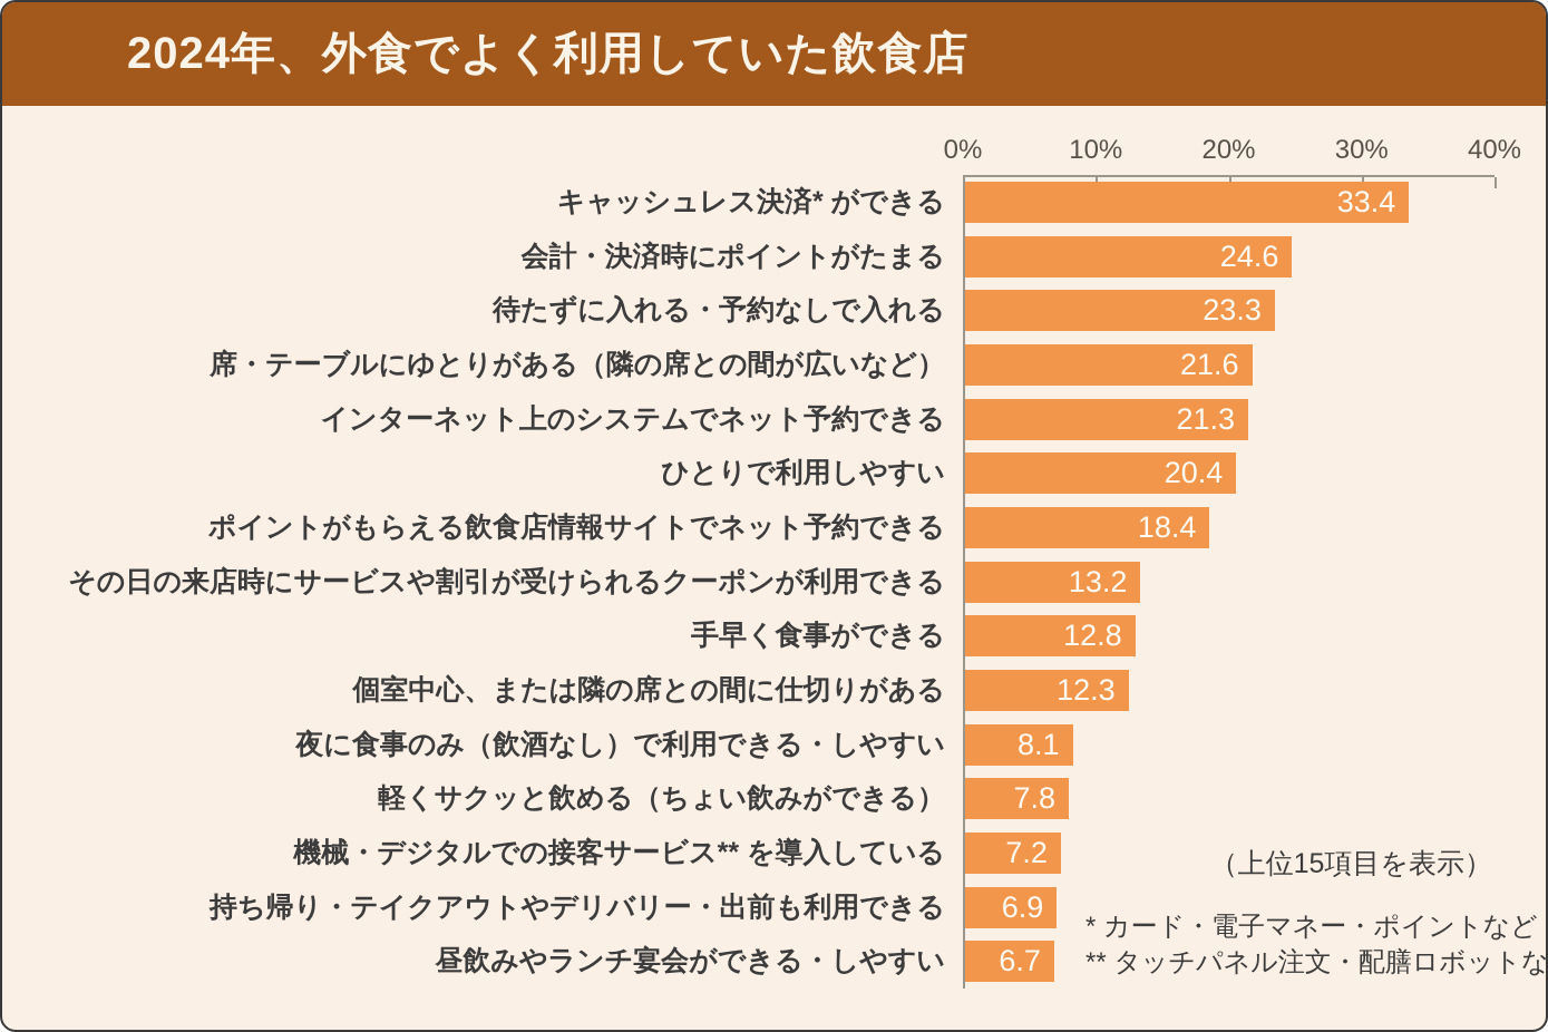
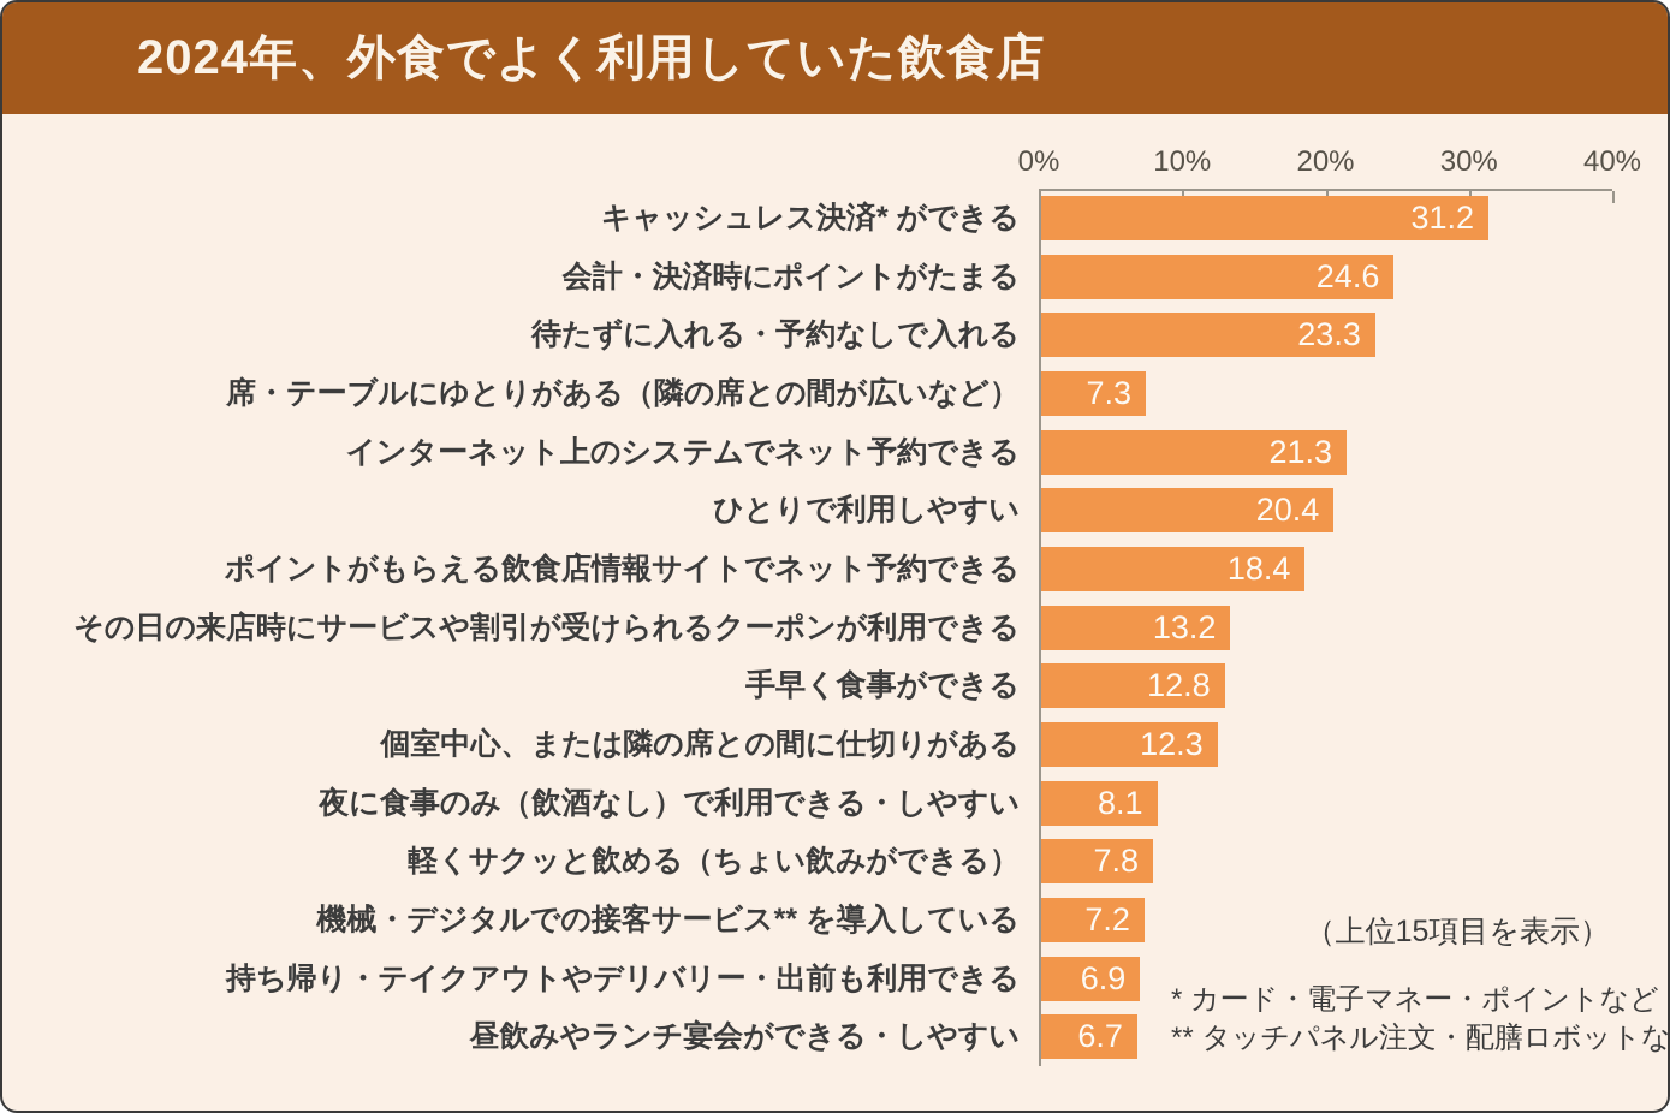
キャッシュレス決済* ができる: 33.4 -> 31.2
席・テーブルにゆとりがある（隣の席との間が広いなど）: 21.6 -> 7.3
